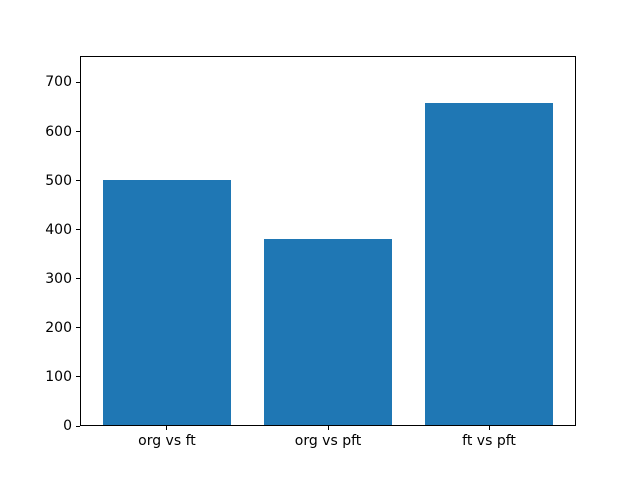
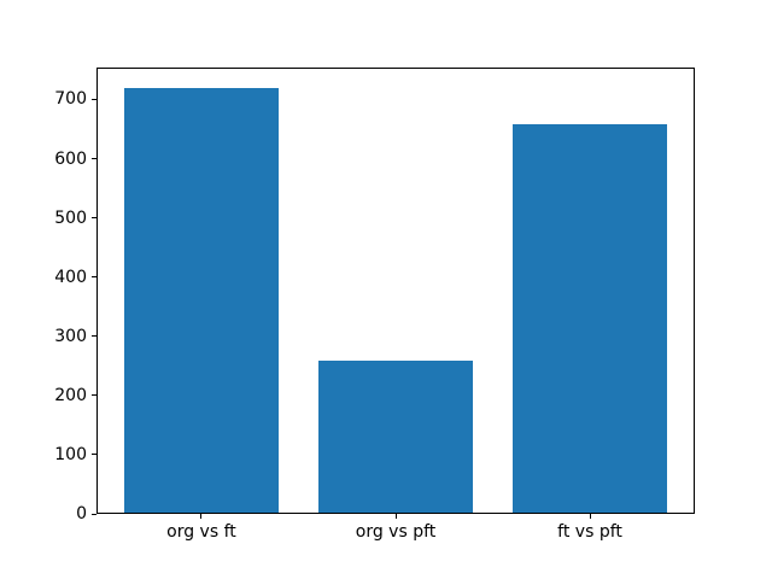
org vs ft: 500 -> 720
org vs pft: 380 -> 260
